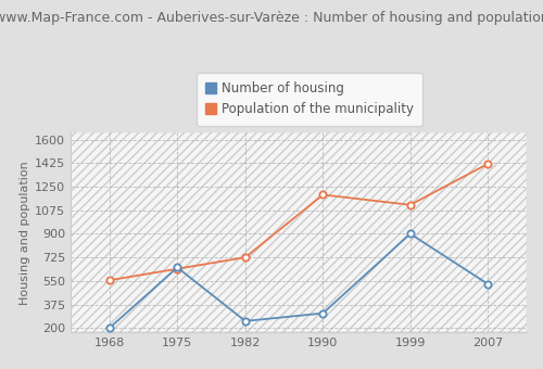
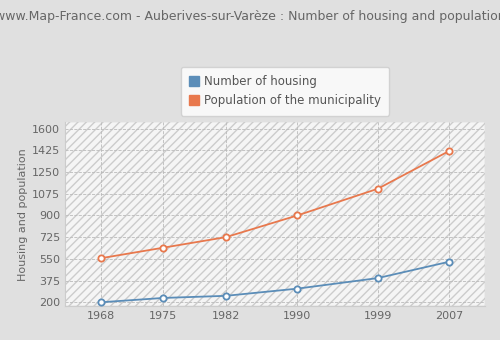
Number of housing/1975: 650 -> 240
Population of the municipality/1990: 1190 -> 900
Number of housing/1999: 900 -> 400
